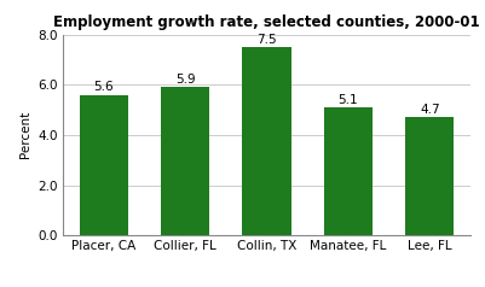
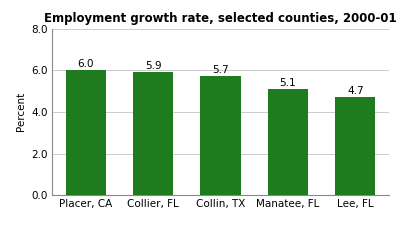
Placer, CA: 5.6 -> 6.0
Collin, TX: 7.5 -> 5.7
